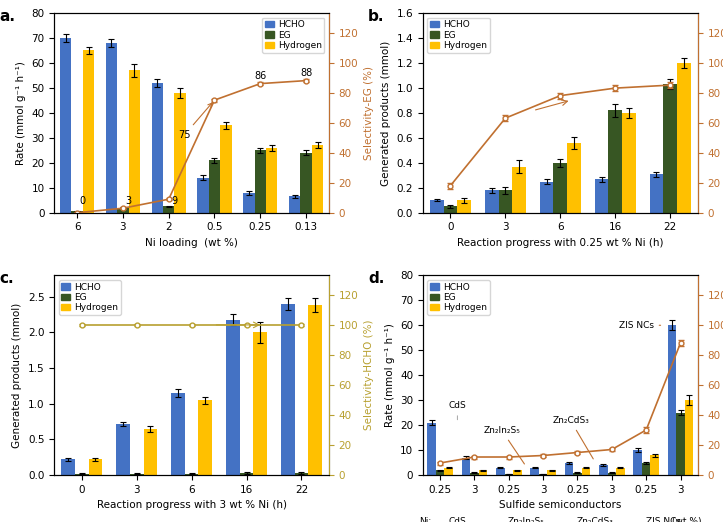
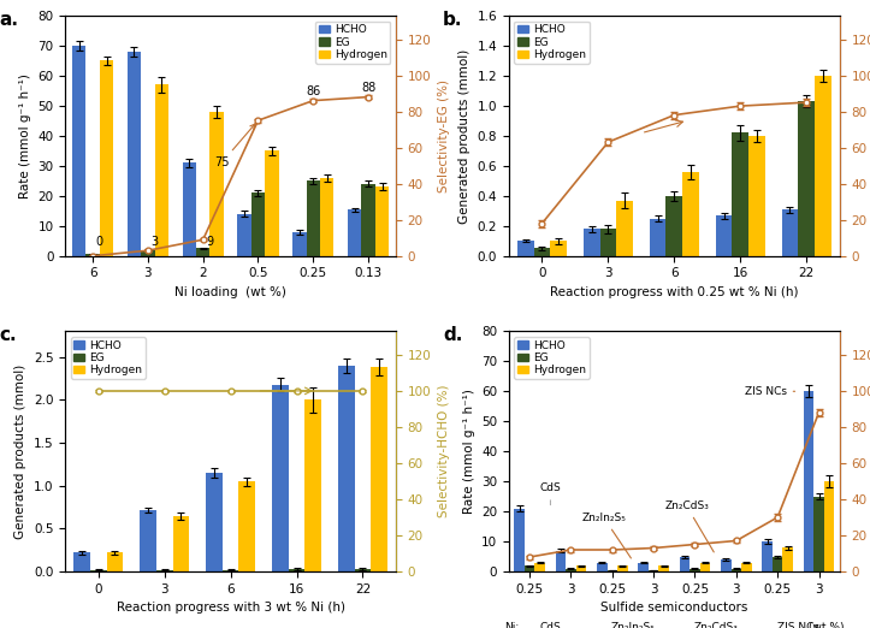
HCHO/2: 52.0 -> 31.0
HCHO/0.13: 6.5 -> 15.5
Hydrogen/0.13: 27 -> 23
